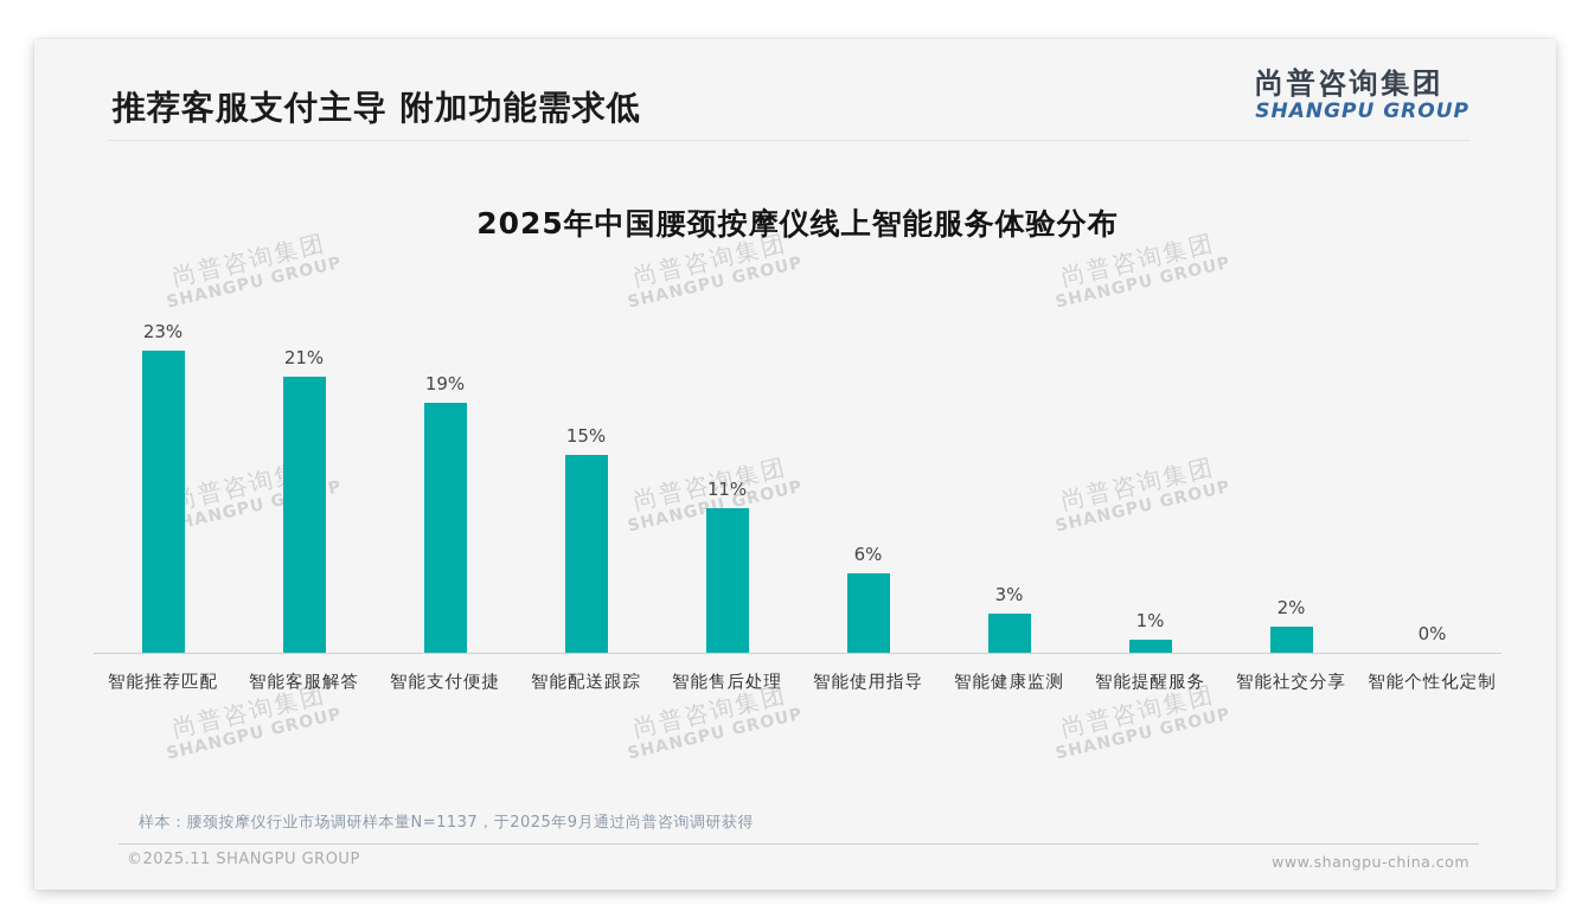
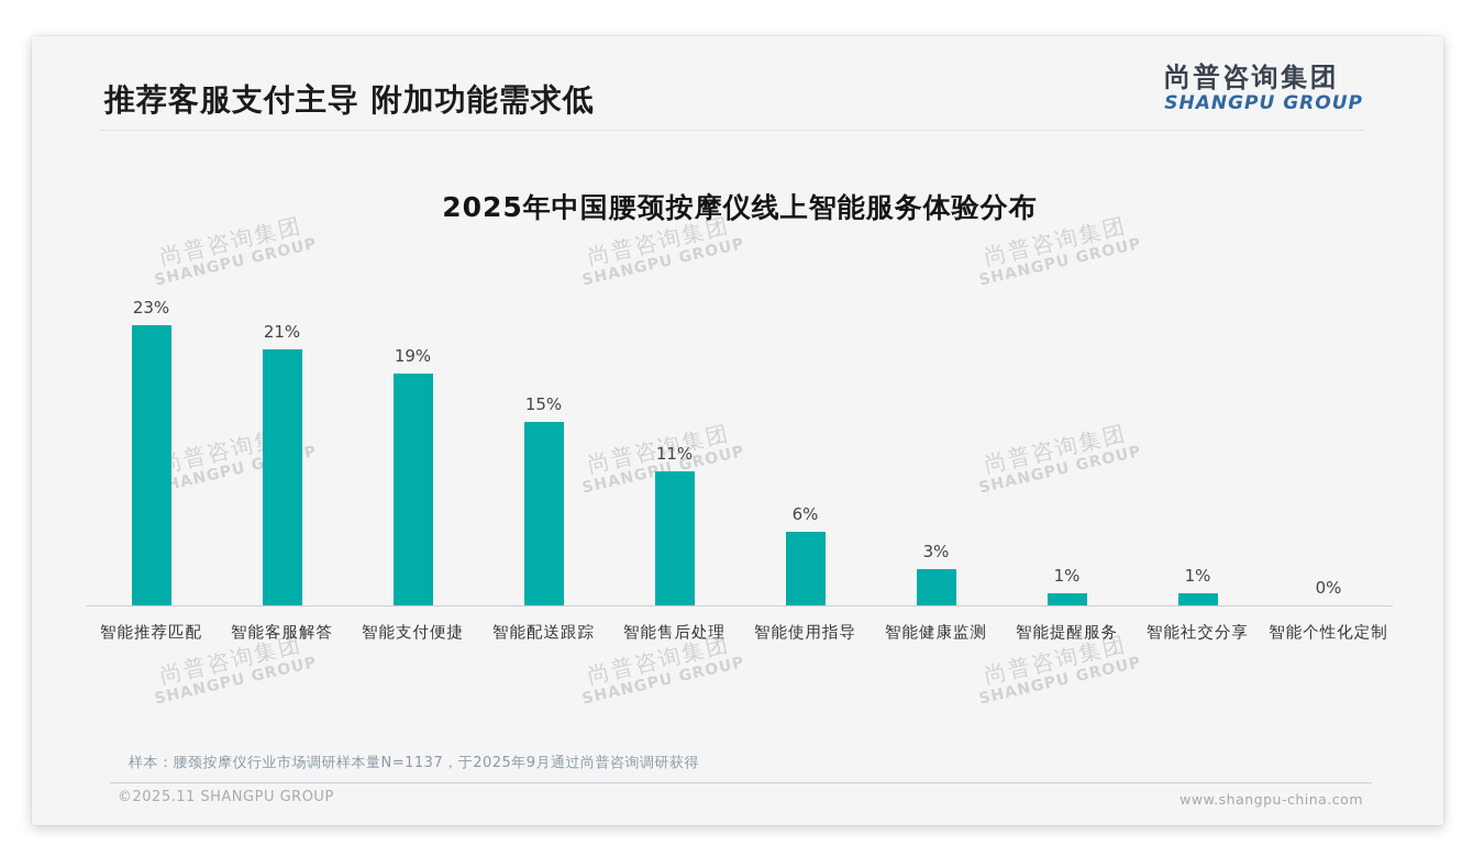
智能社交分享: 2% -> 1%
